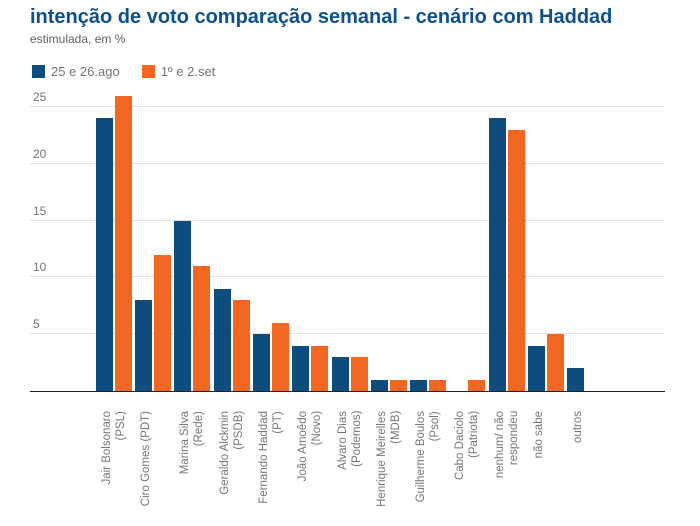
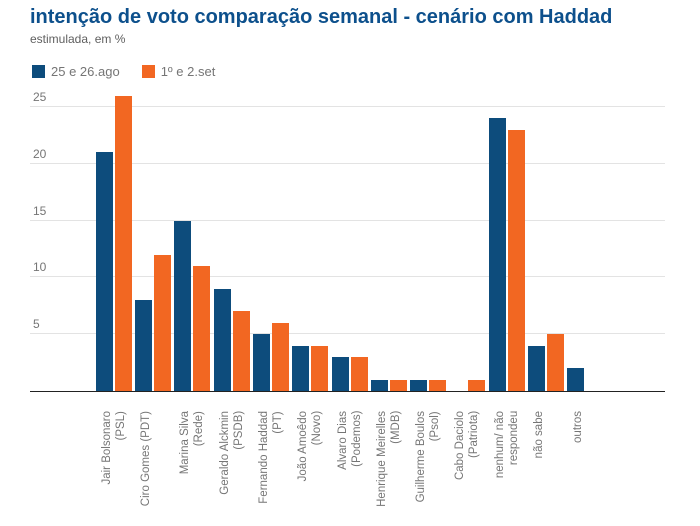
25 e 26.ago/Jair Bolsonaro (PSL): 24 -> 21
1º e 2.set/Geraldo Alckmin (PSDB): 8 -> 7
